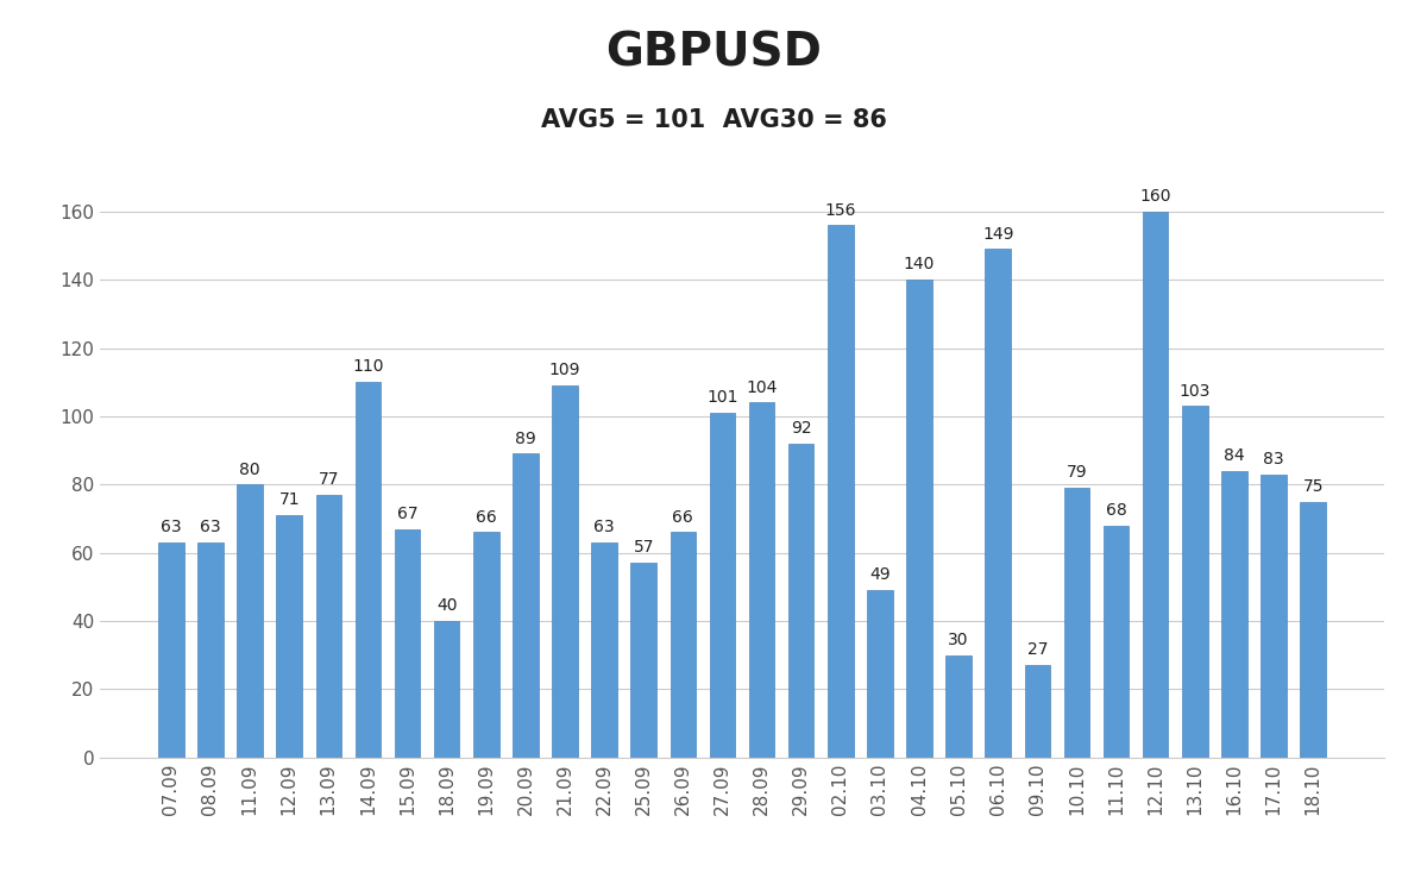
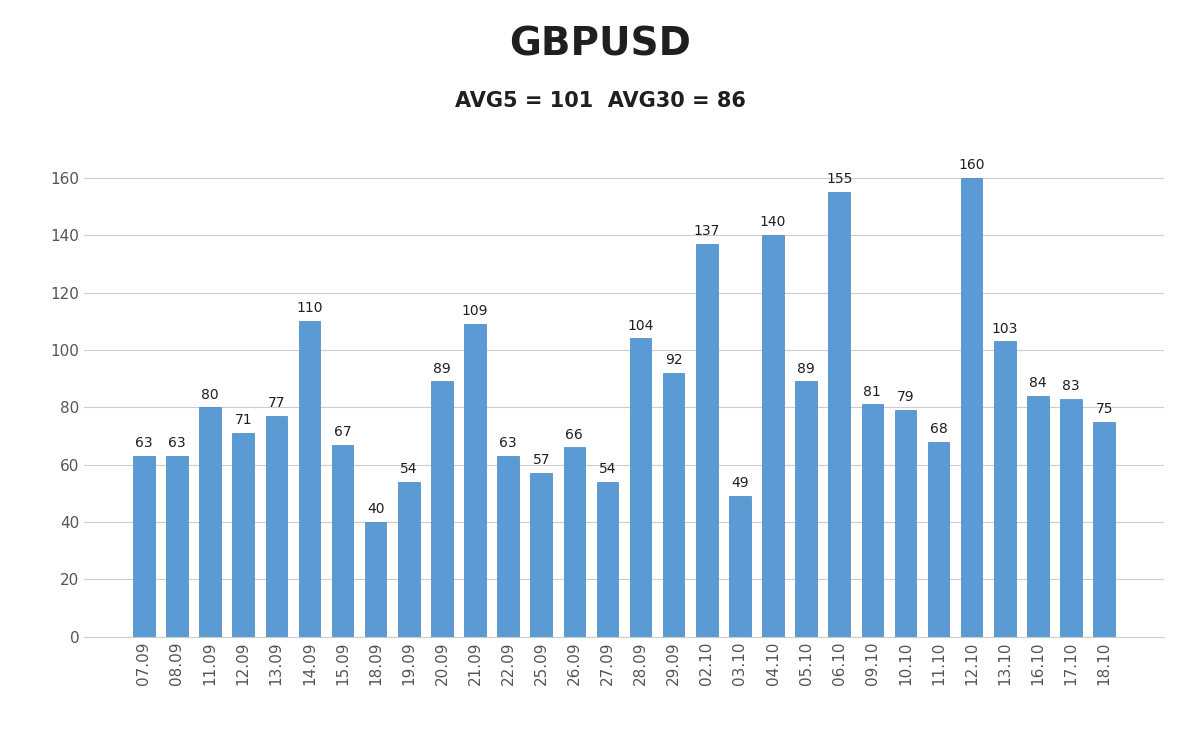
19.09: 66 -> 54
27.09: 101 -> 54
02.10: 156 -> 137
05.10: 30 -> 89
06.10: 149 -> 155
09.10: 27 -> 81
